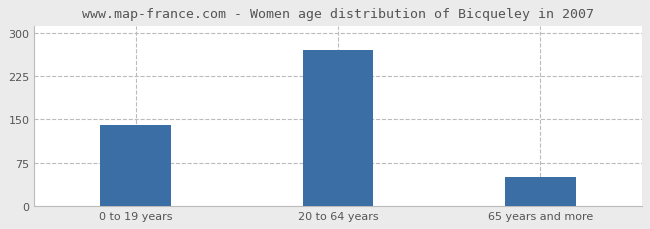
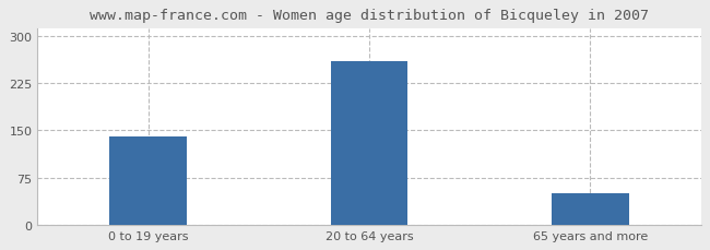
20 to 64 years: 270 -> 260
